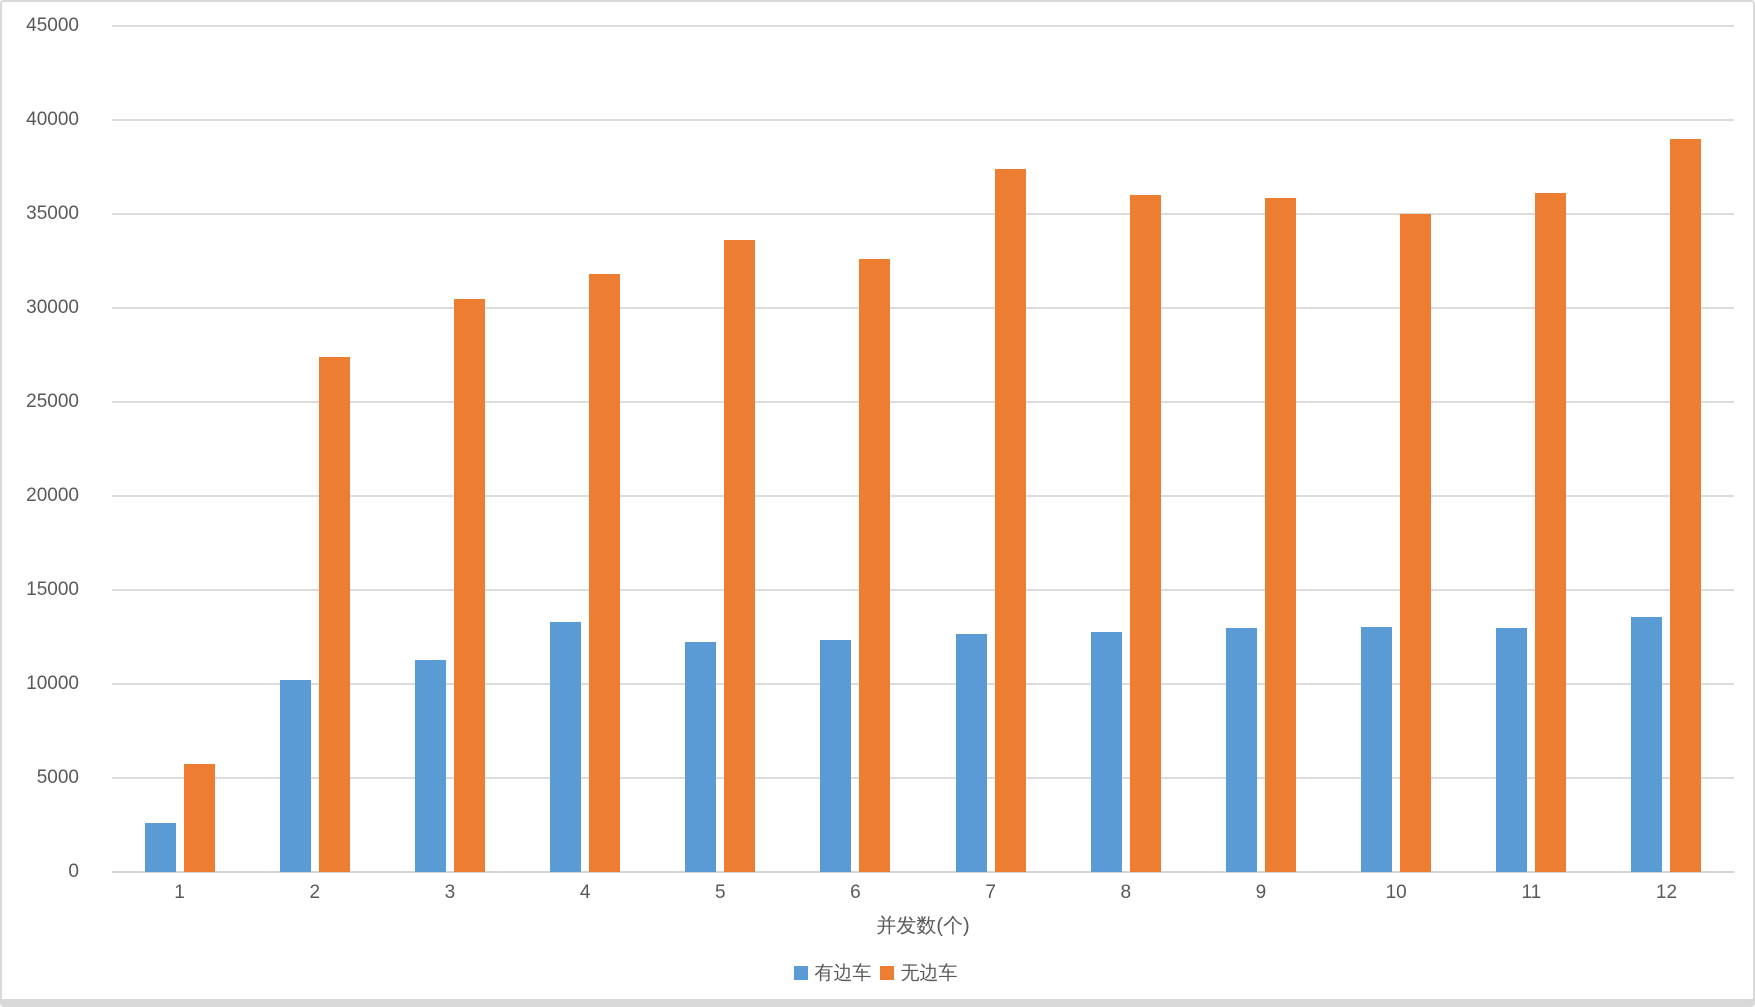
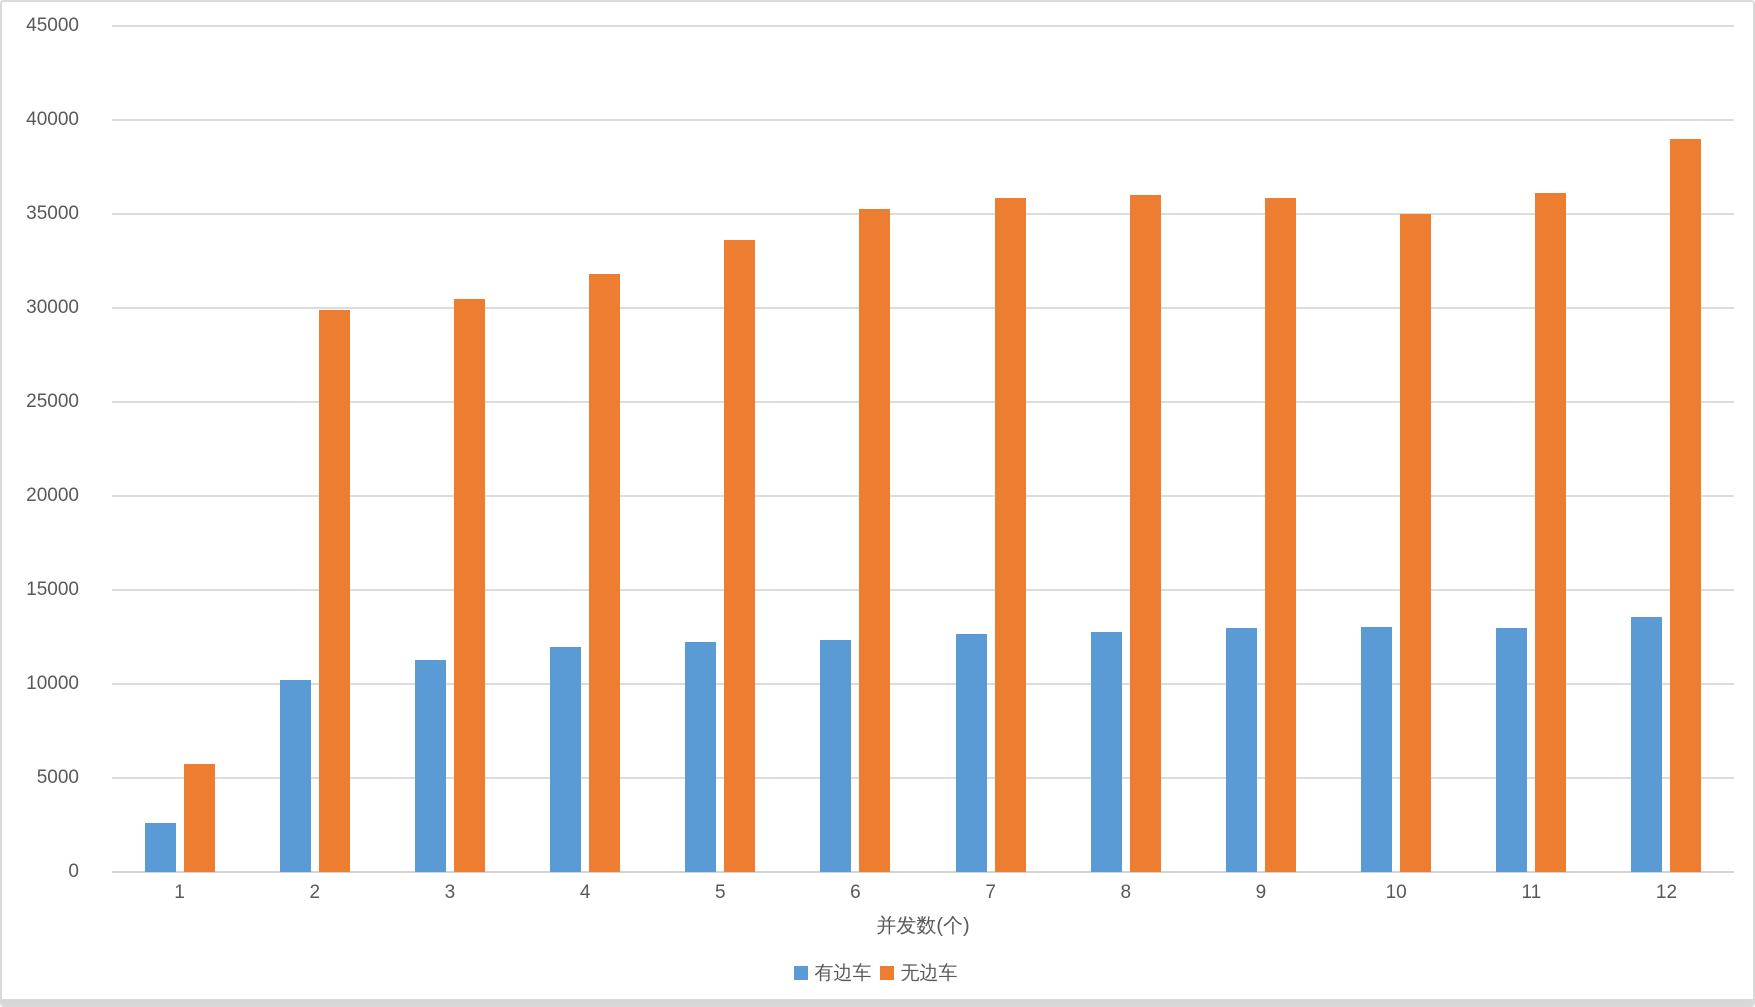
无边车/2: 27400 -> 29900
有边车/4: 13300 -> 12000
无边车/6: 32600 -> 35200
无边车/7: 37400 -> 35800
